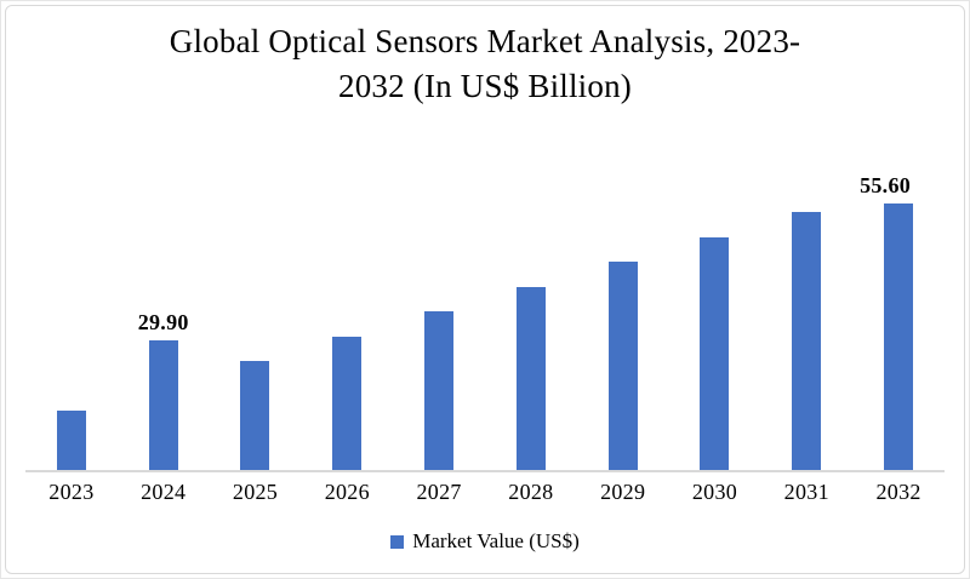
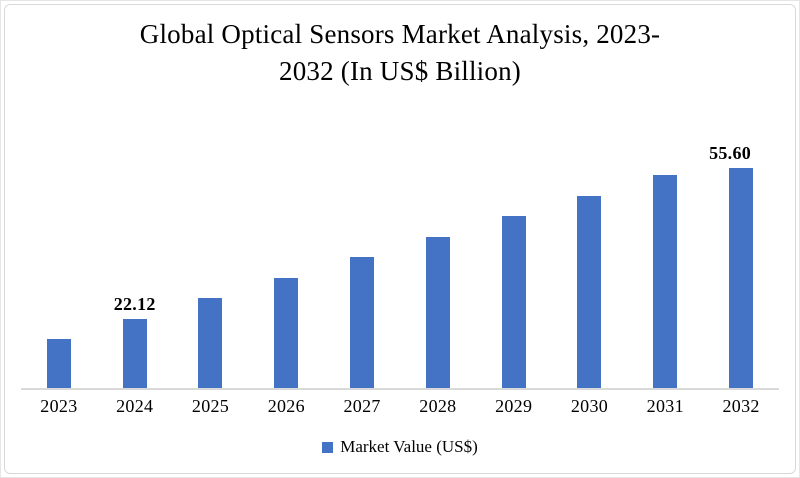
2024: 29.90 -> 22.12
